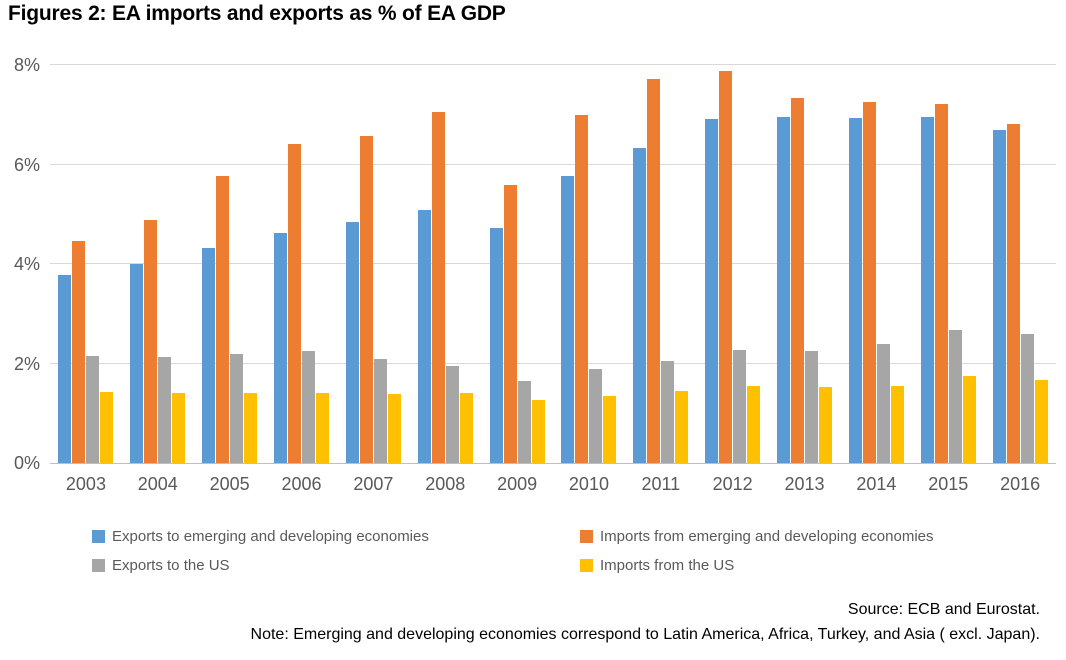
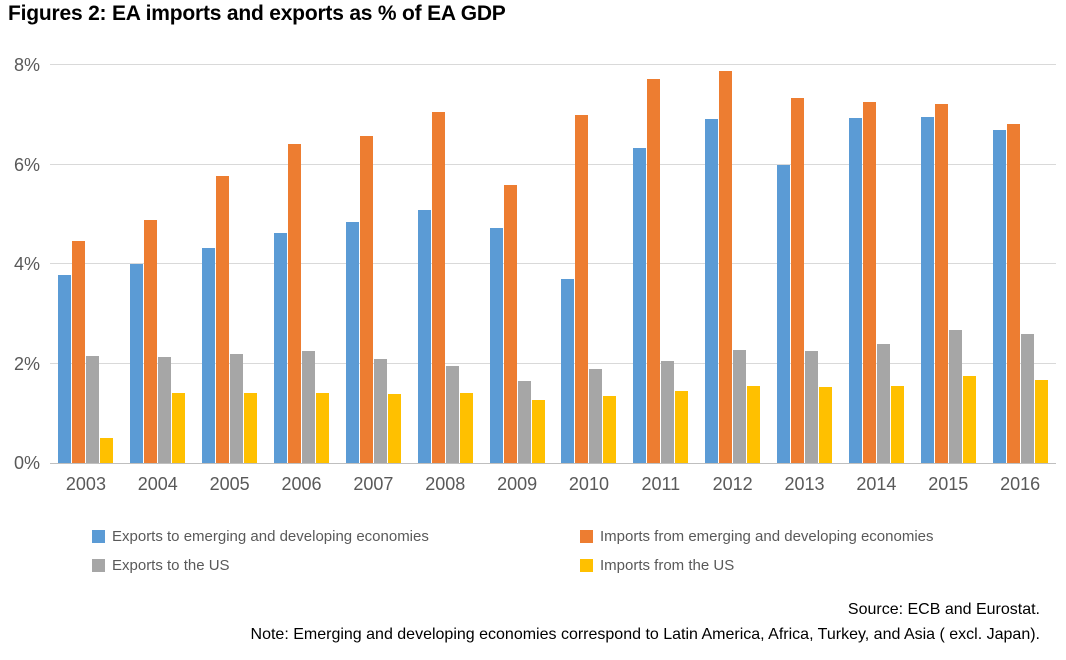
Imports from the US/2003: 1.4% -> 0.5%
Exports to emerging and developing economies/2010: 5.8% -> 3.7%
Exports to emerging and developing economies/2013: 7.0% -> 6.0%
